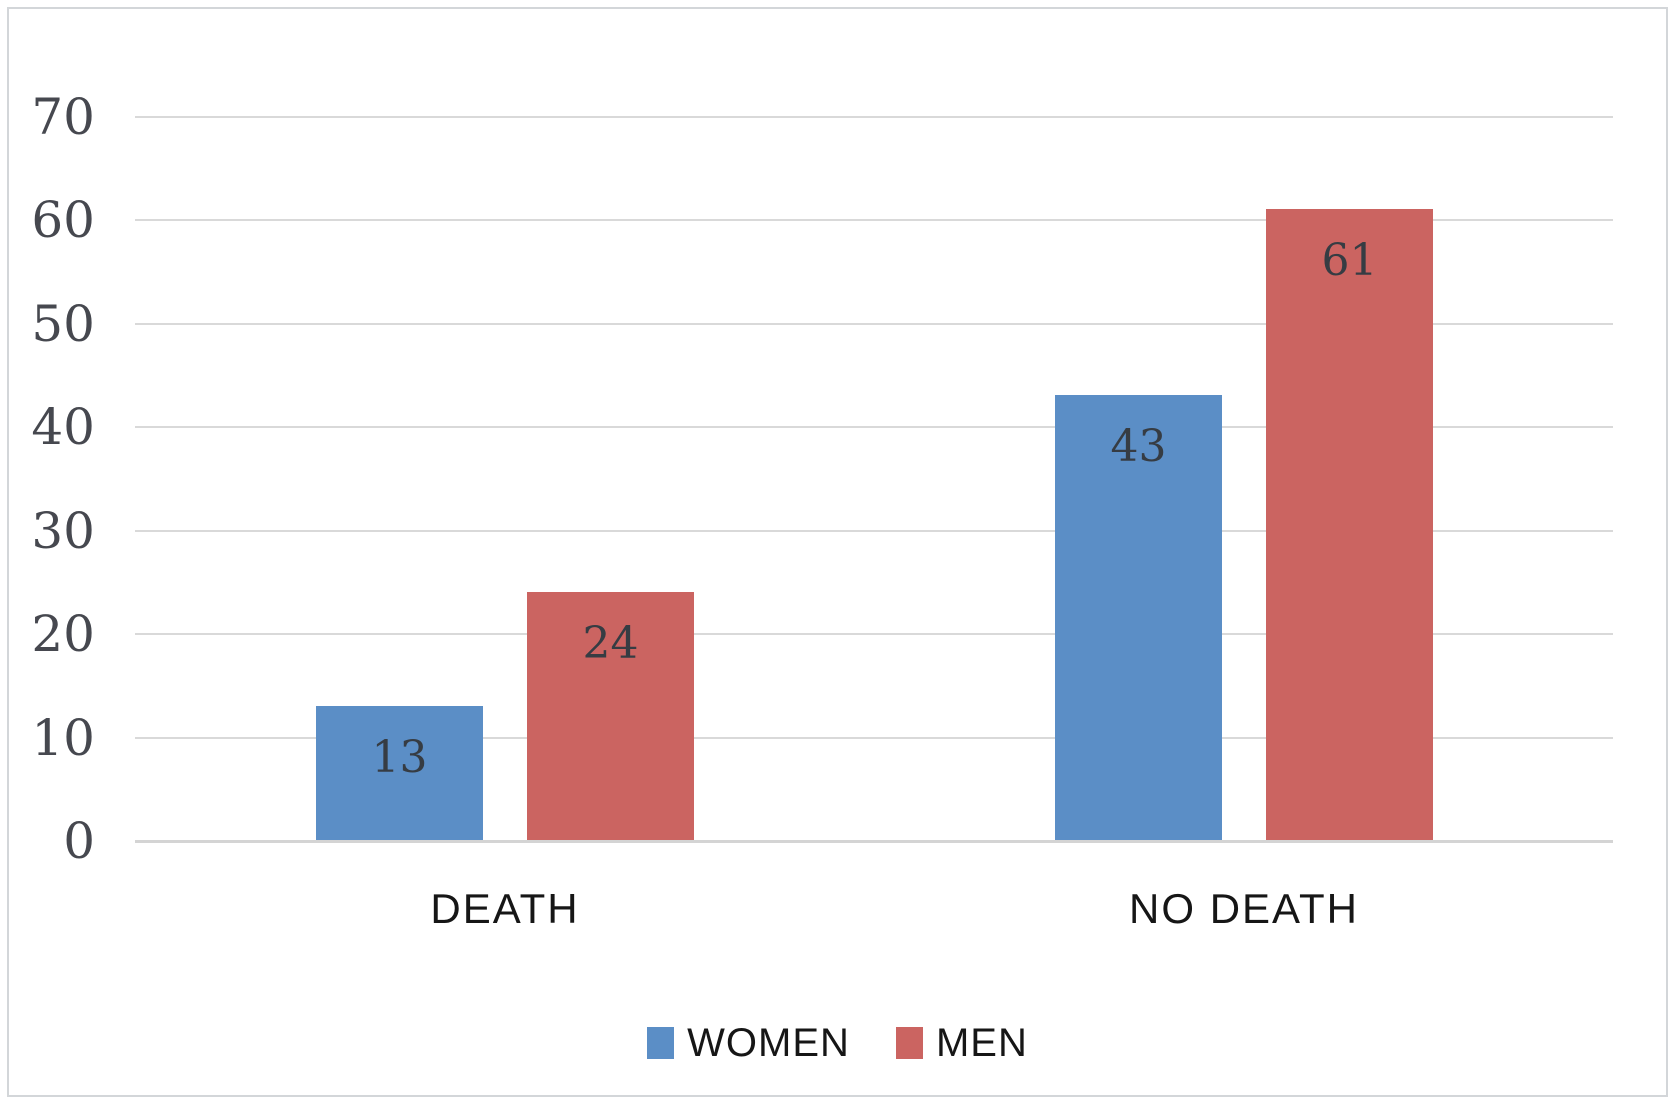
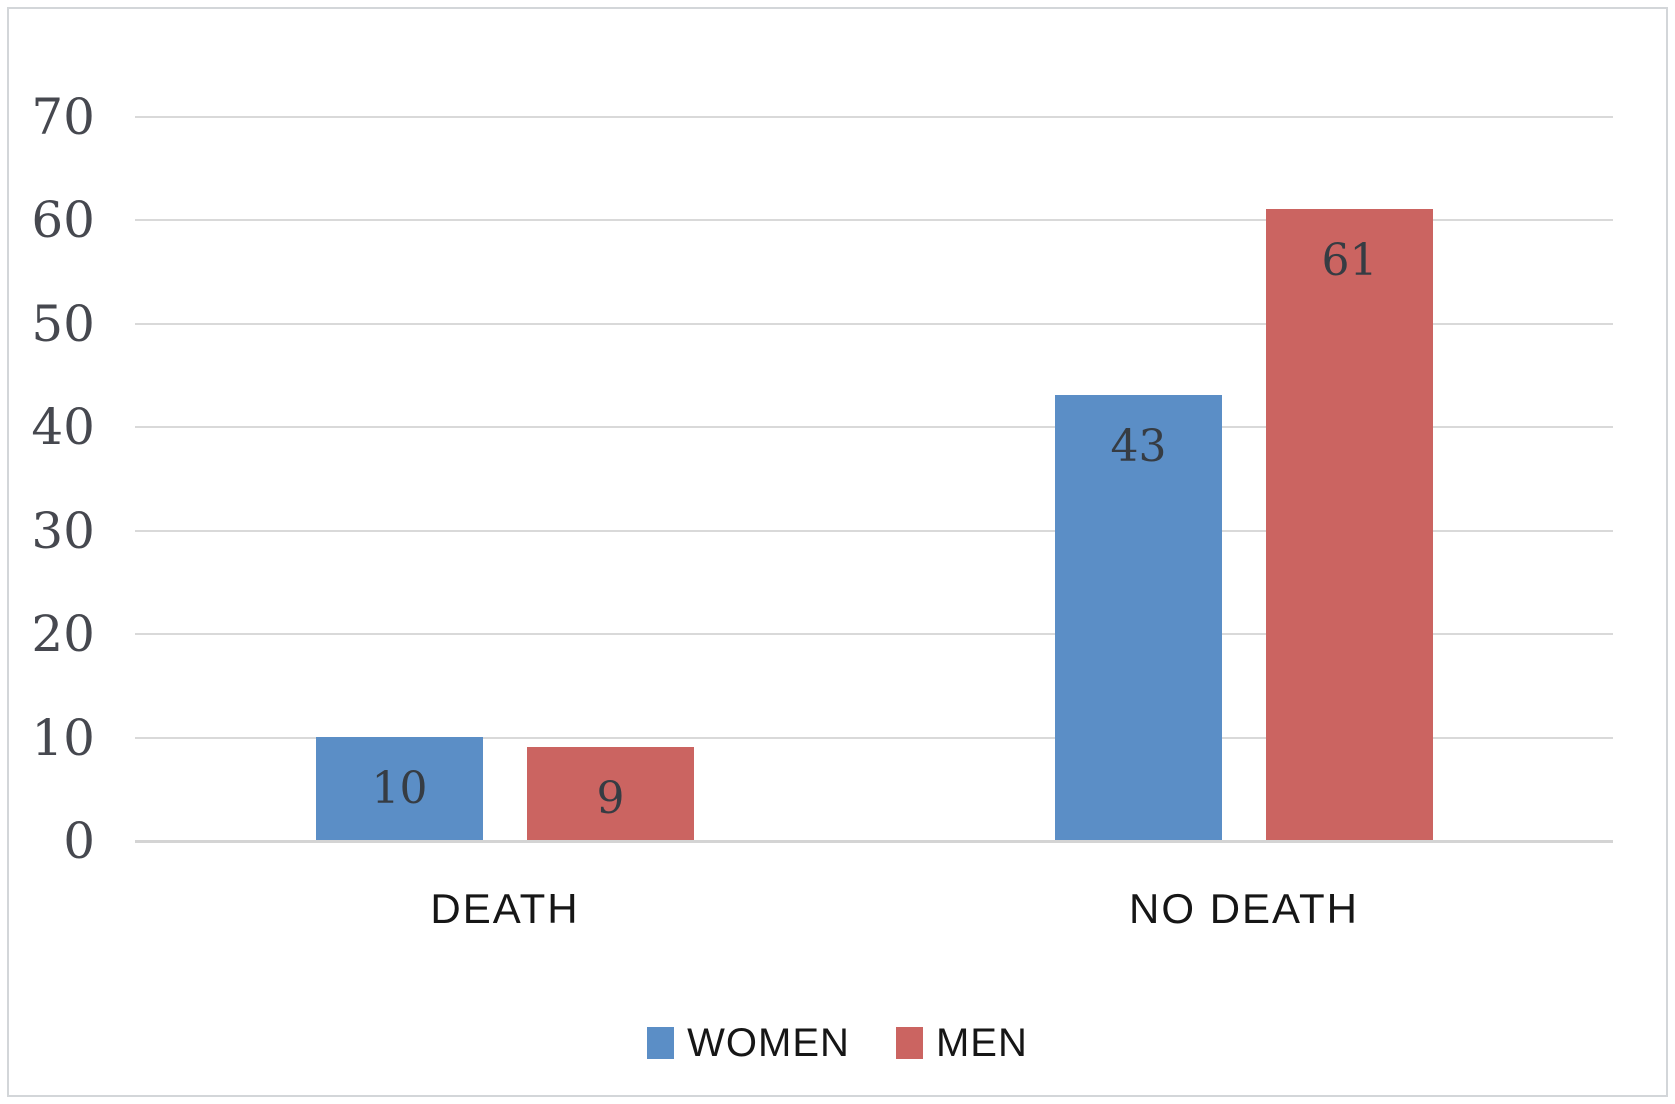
WOMEN/DEATH: 13 -> 10
MEN/DEATH: 24 -> 9
